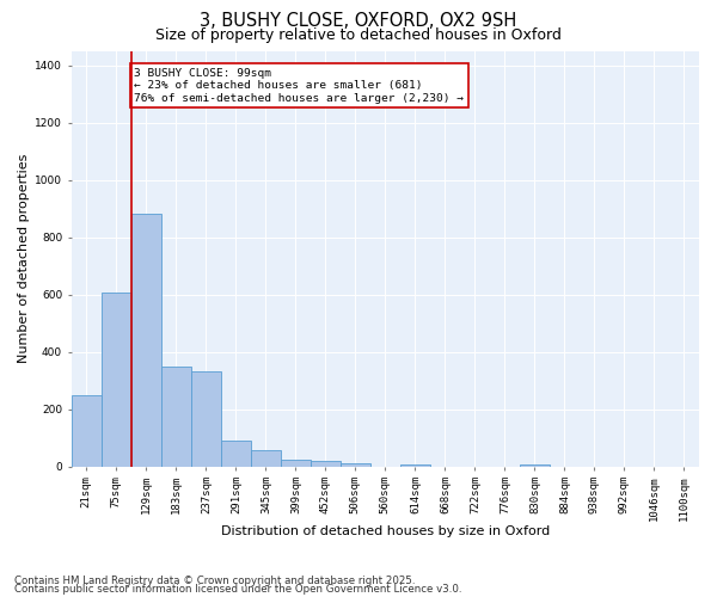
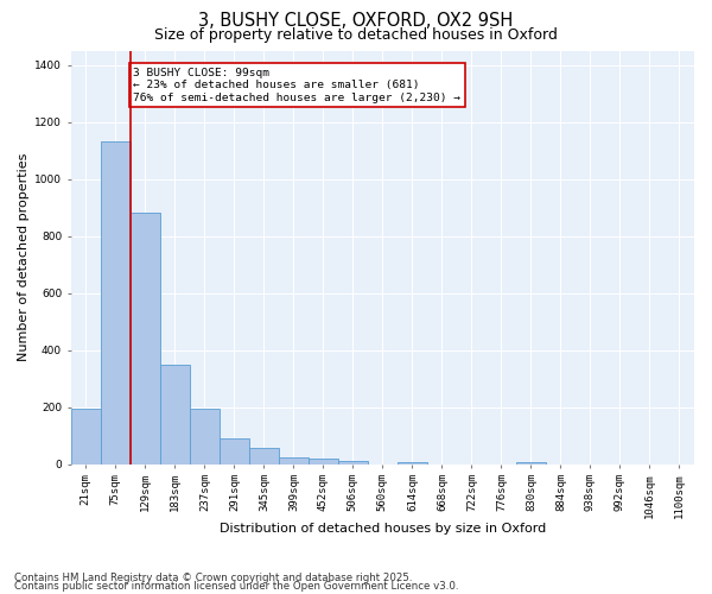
21sqm: 250 -> 193
75sqm: 605 -> 1130
237sqm: 330 -> 195
